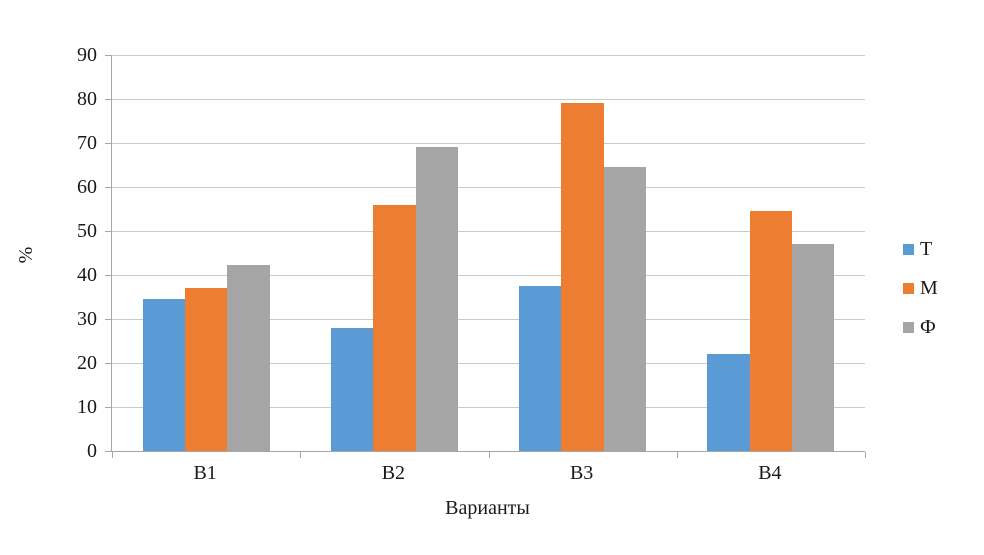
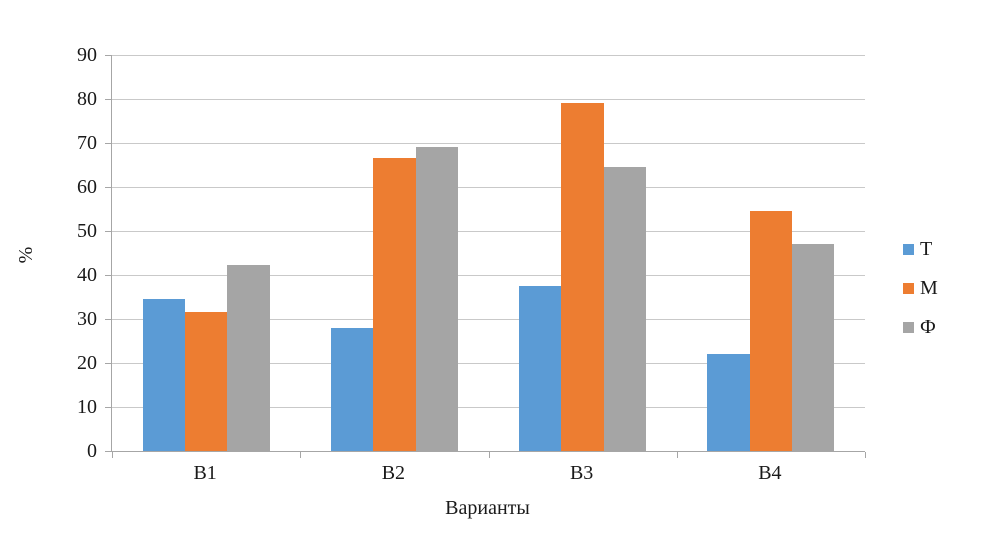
М/В1: 37 -> 32
М/В2: 56 -> 66
